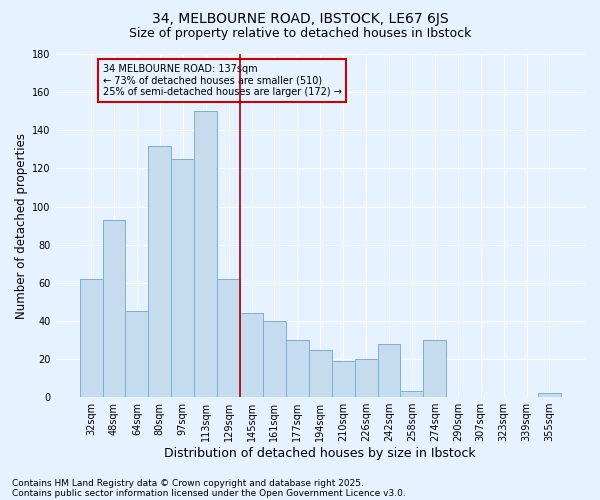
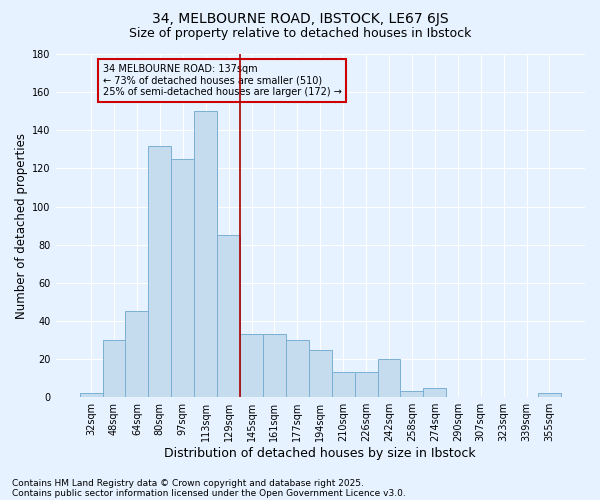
32sqm: 62 -> 2
48sqm: 93 -> 30
129sqm: 62 -> 85
145sqm: 44 -> 33
161sqm: 40 -> 33
210sqm: 19 -> 13
226sqm: 20 -> 13
242sqm: 28 -> 20
274sqm: 30 -> 5
